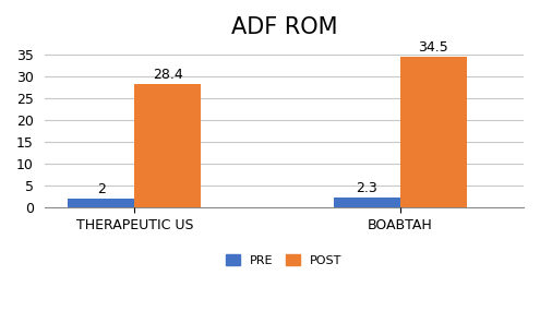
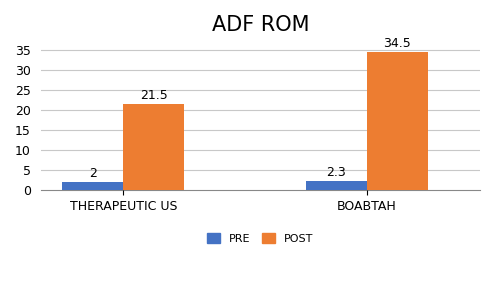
POST/THERAPEUTIC US: 28.4 -> 21.5
